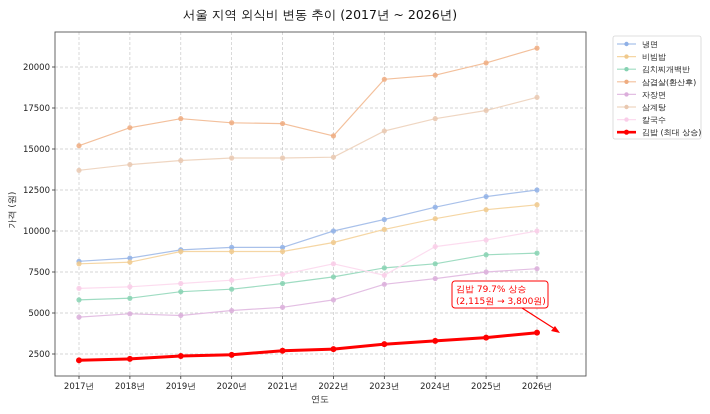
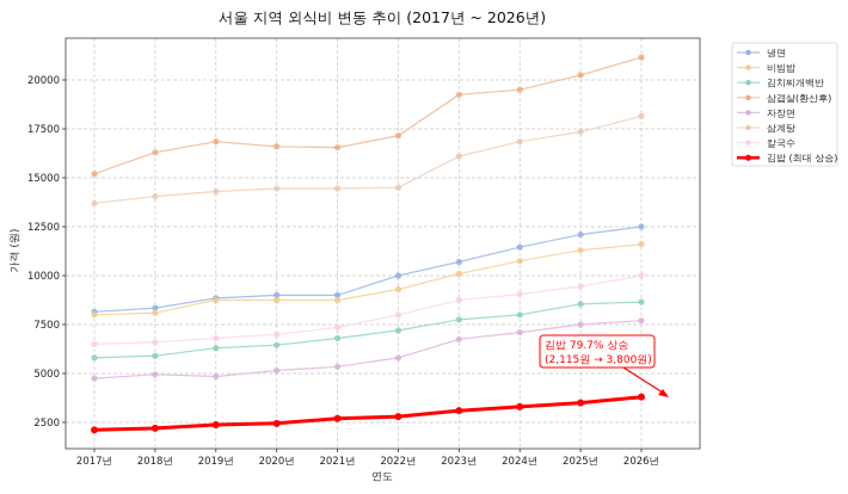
삼겹살(환산후)/2022년: 15800 -> 17200
칼국수/2023년: 7300 -> 8800
